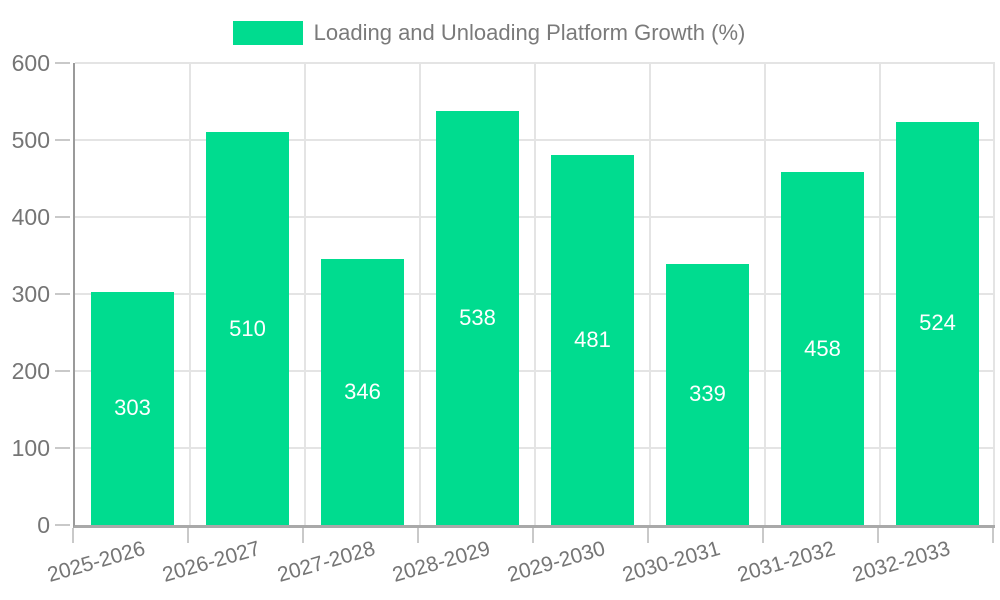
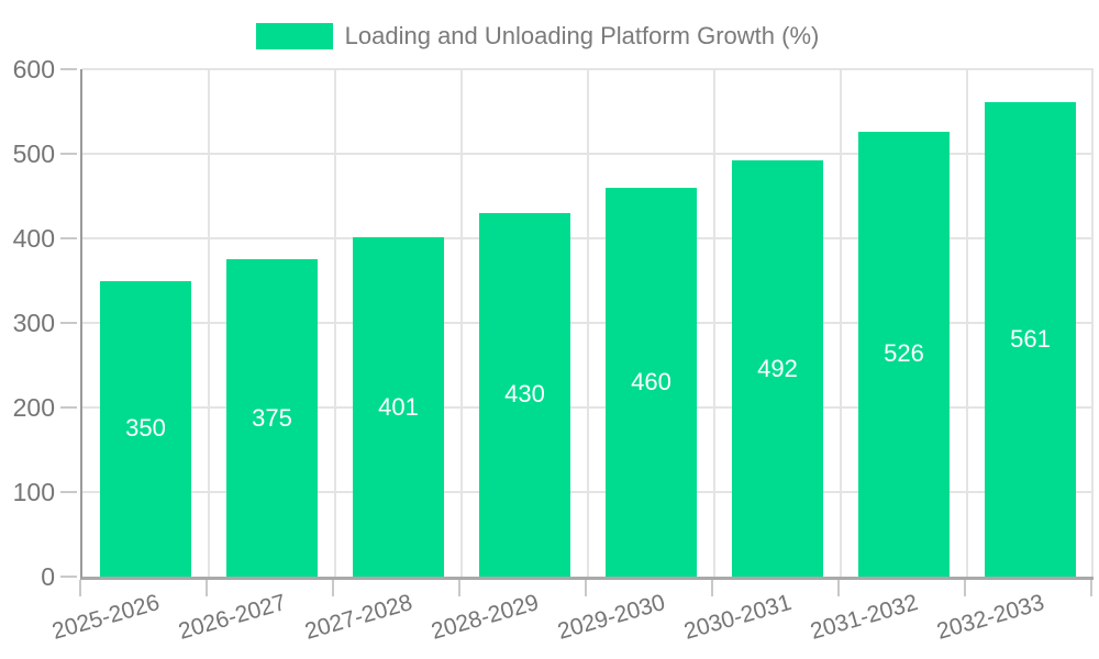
2025-2026: 303 -> 350
2026-2027: 510 -> 375
2027-2028: 346 -> 401
2028-2029: 538 -> 430
2029-2030: 481 -> 460
2030-2031: 339 -> 492
2031-2032: 458 -> 526
2032-2033: 524 -> 561
